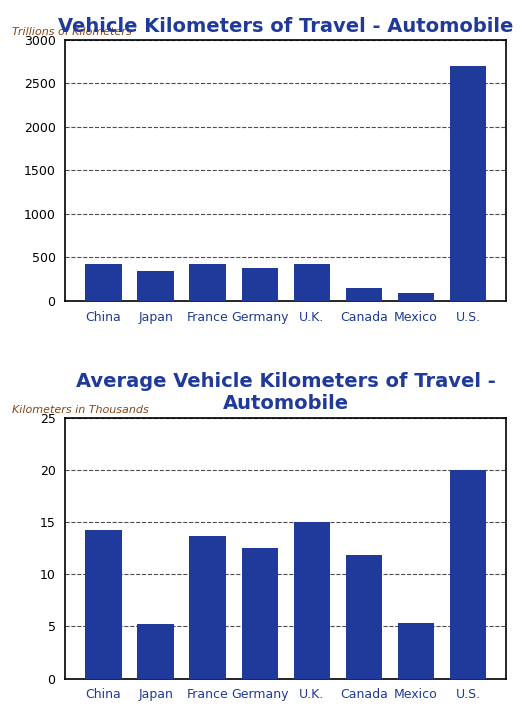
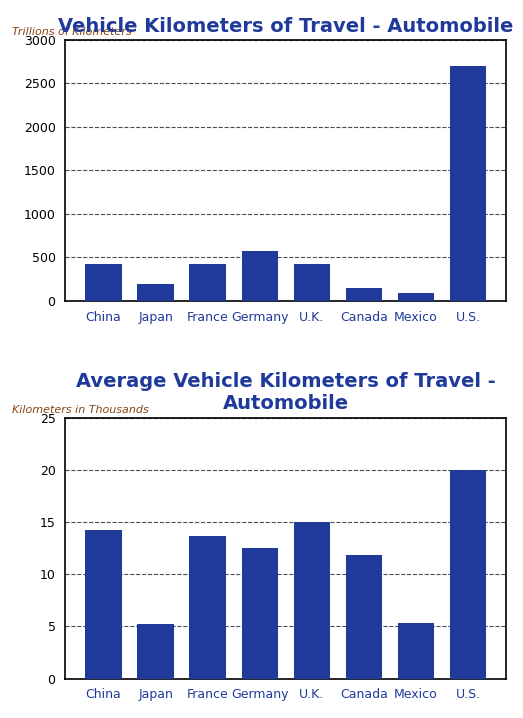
Vehicle Kilometers of Travel - Automobile/Japan: 340 -> 200
Vehicle Kilometers of Travel - Automobile/Germany: 380 -> 580
